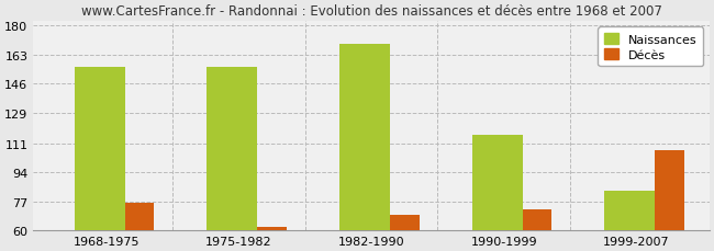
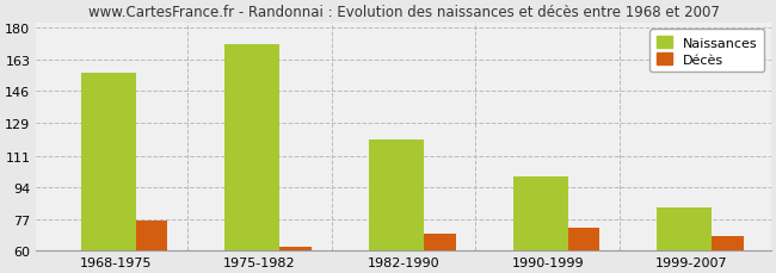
Naissances/1975-1982: 156 -> 171
Naissances/1982-1990: 169 -> 120
Naissances/1990-1999: 116 -> 100
Décès/1999-2007: 107 -> 68
